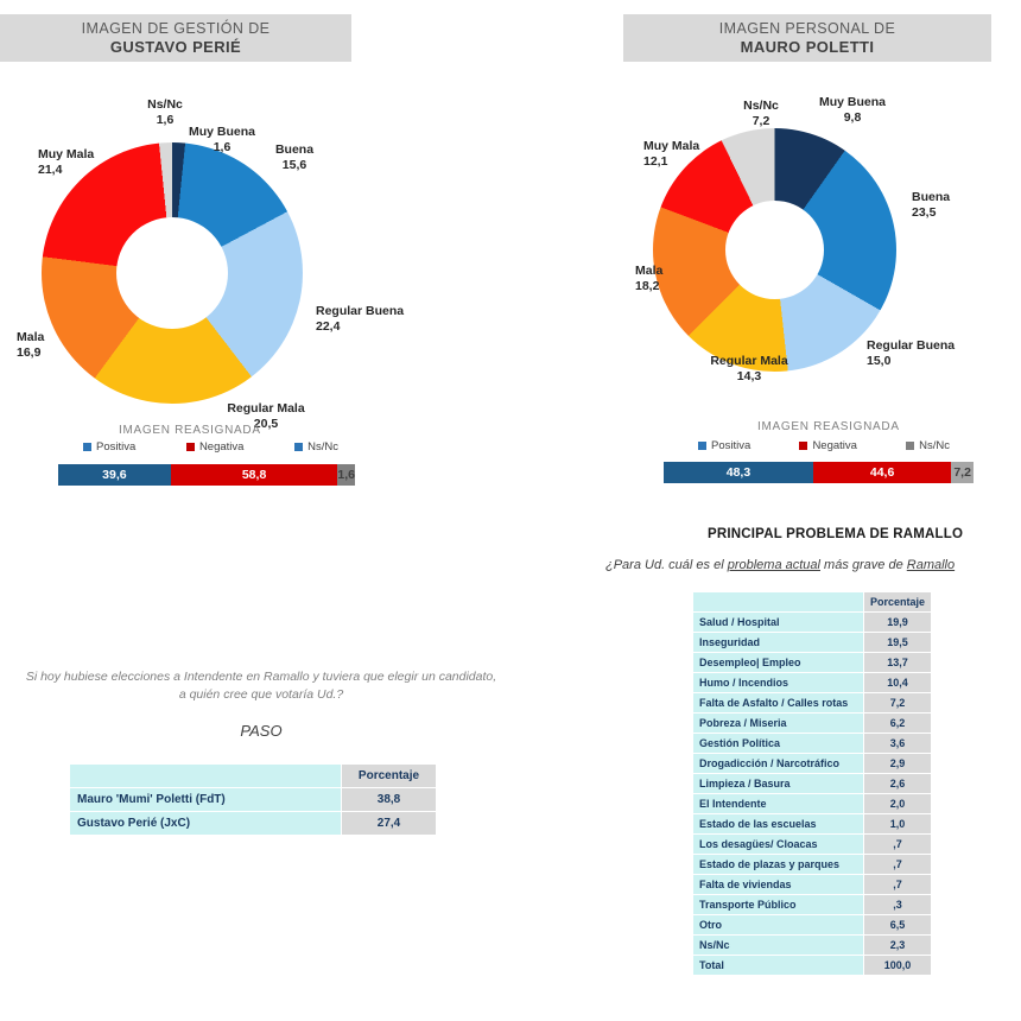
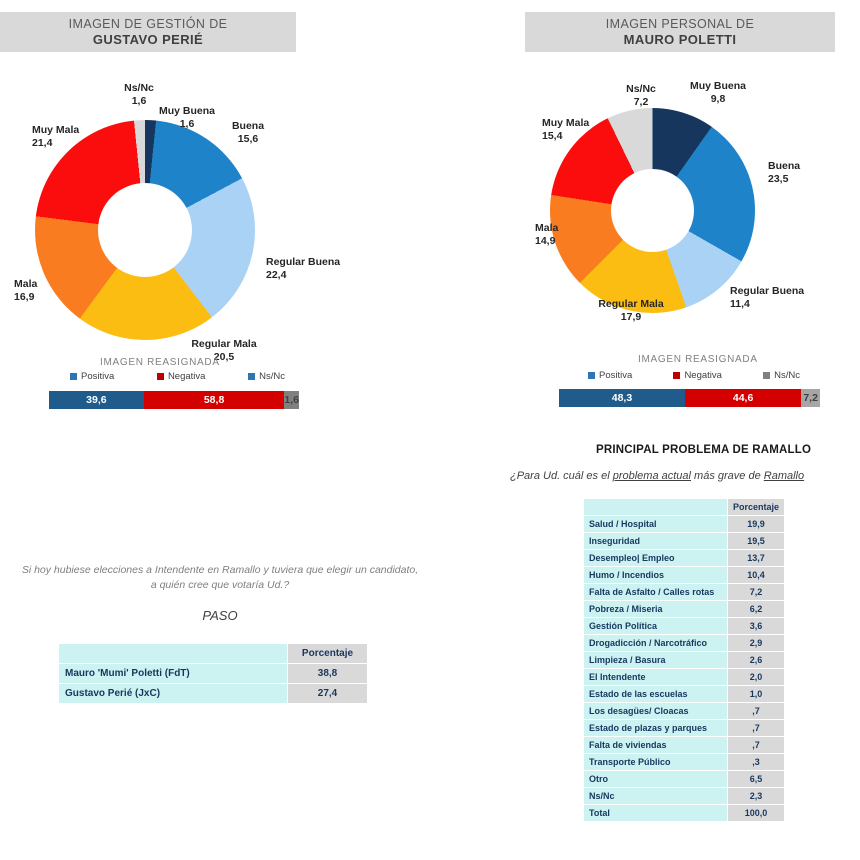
IMAGEN PERSONAL DE MAURO POLETTI/Regular Buena: 15,0 -> 11,4
IMAGEN PERSONAL DE MAURO POLETTI/Regular Mala: 14,3 -> 17,9
IMAGEN PERSONAL DE MAURO POLETTI/Mala: 18,2 -> 14,9
IMAGEN PERSONAL DE MAURO POLETTI/Muy Mala: 12,1 -> 15,4
